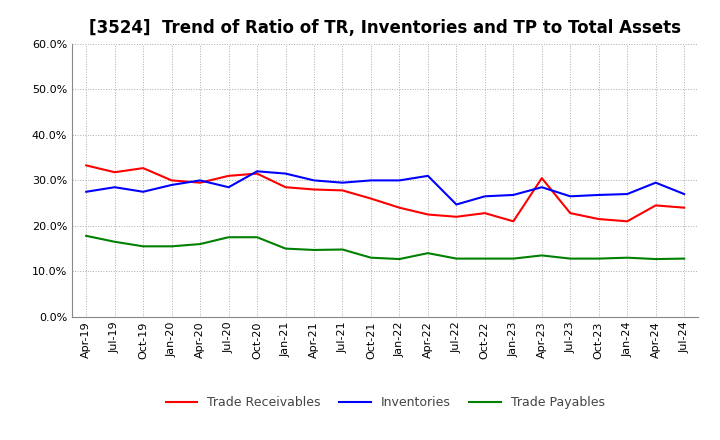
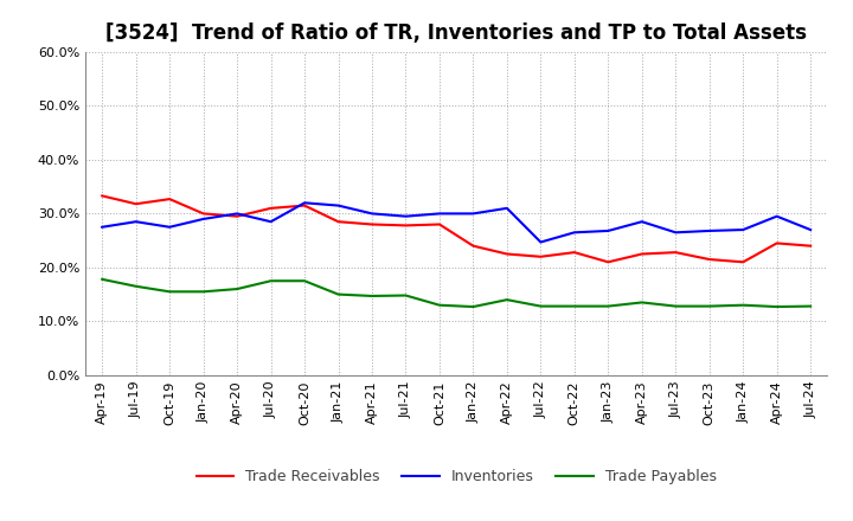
Trade Receivables/Oct-21: 26.0% -> 28.0%
Trade Receivables/Apr-23: 30.5% -> 22.5%
